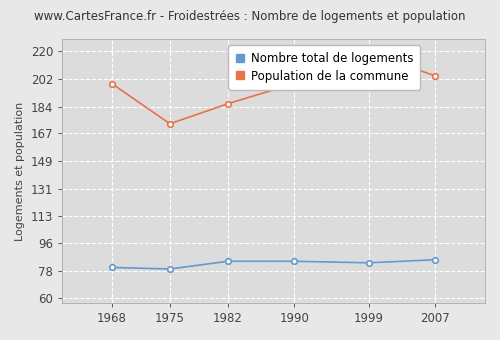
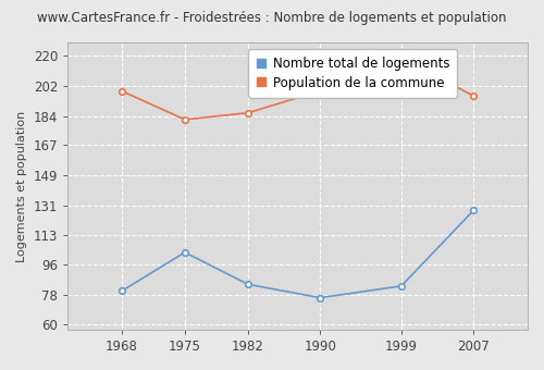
Nombre total de logements/1975: 79 -> 103
Population de la commune/1975: 173 -> 182
Nombre total de logements/1990: 84 -> 76
Nombre total de logements/2007: 85 -> 128
Population de la commune/2007: 204 -> 196
